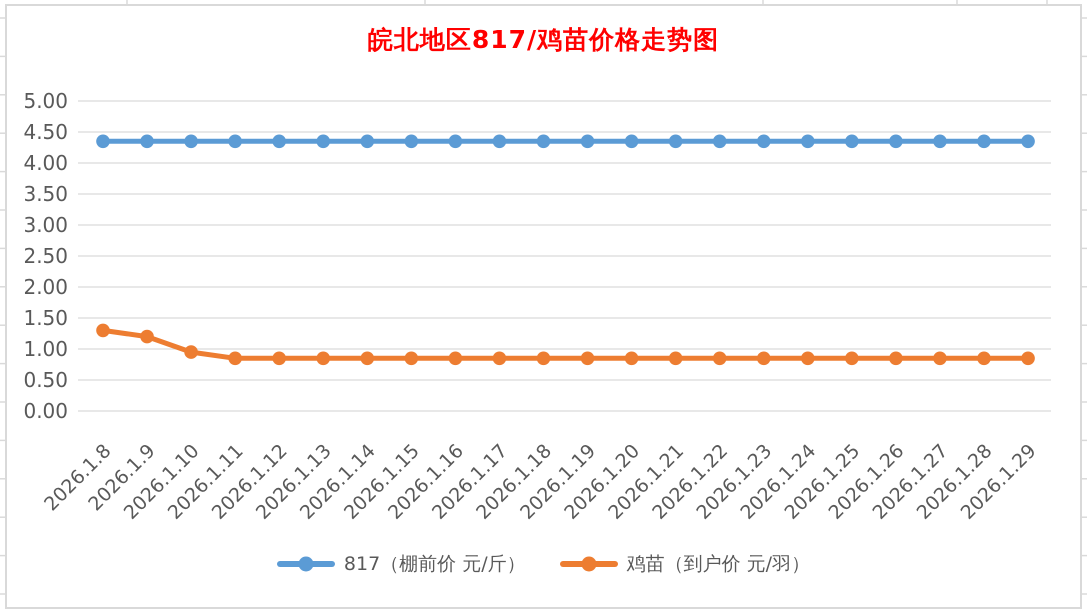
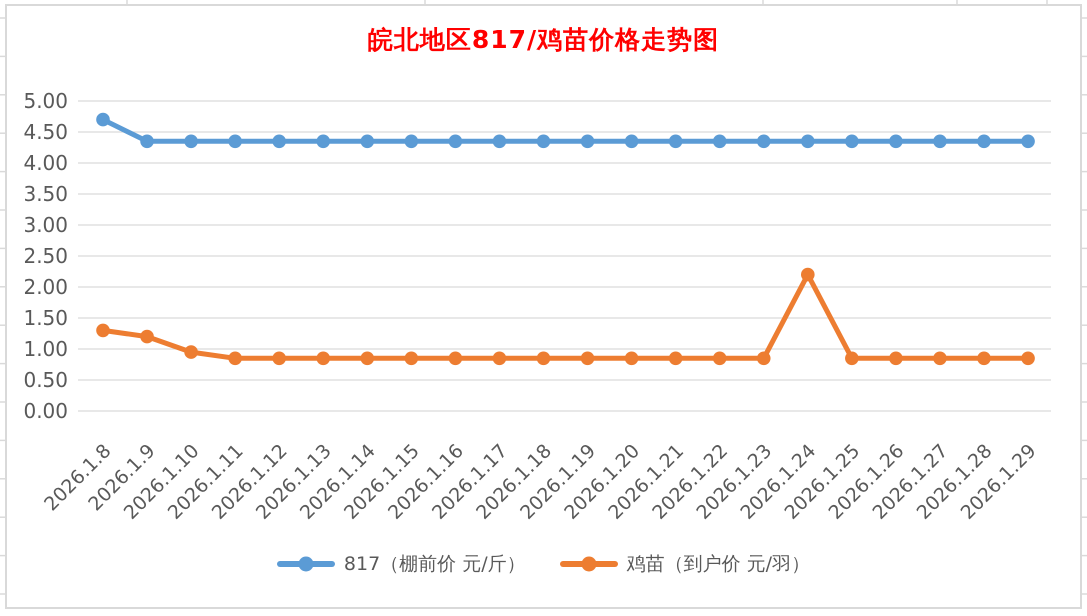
817（棚前价 元/斤）/2026.1.8: 4.3 -> 4.7
鸡苗（到户价 元/羽）/2026.1.24: 0.8 -> 2.2
